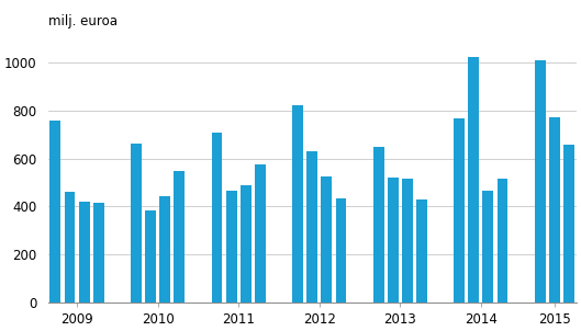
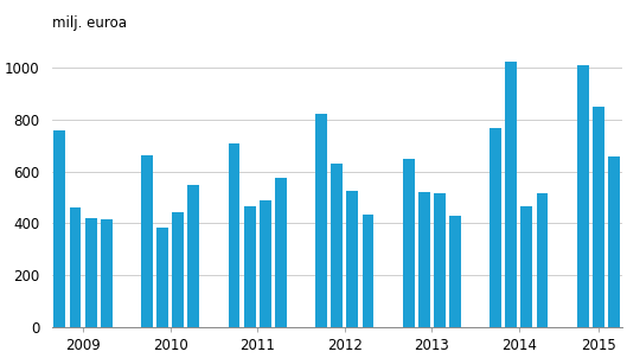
2015: 775 -> 850
